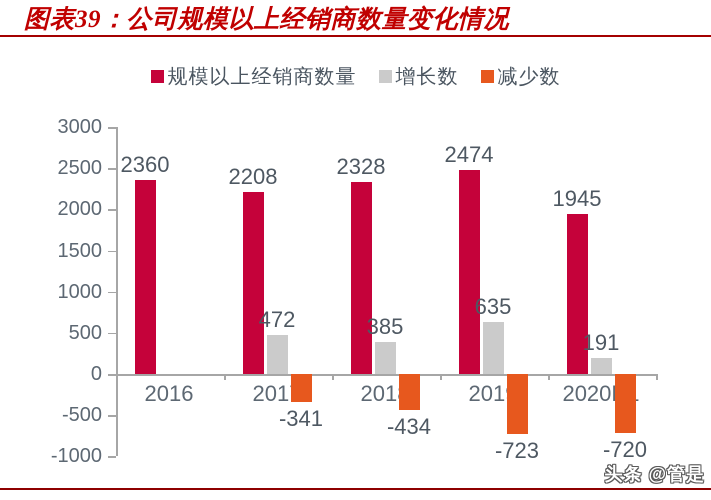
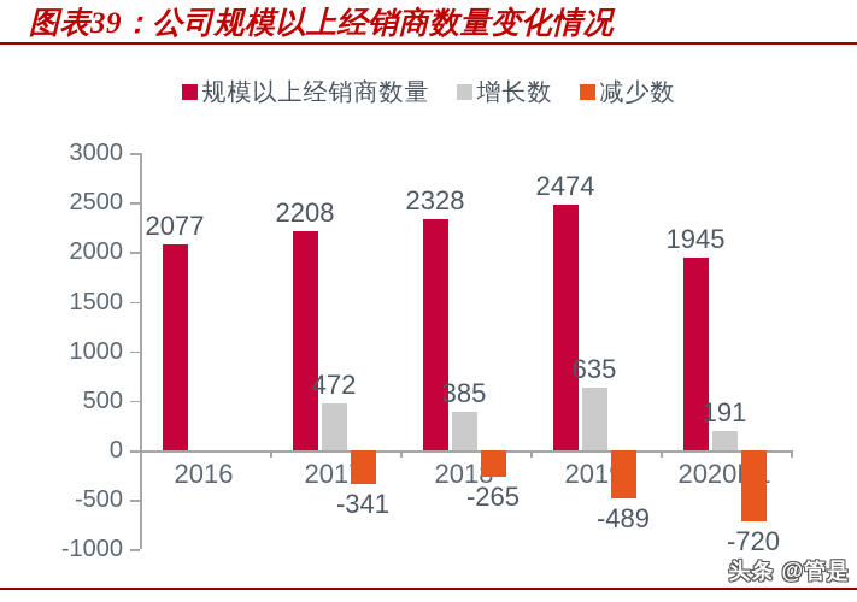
规模以上经销商数量/2016: 2360 -> 2077
减少数/2018: -434 -> -265
减少数/2019: -723 -> -489
